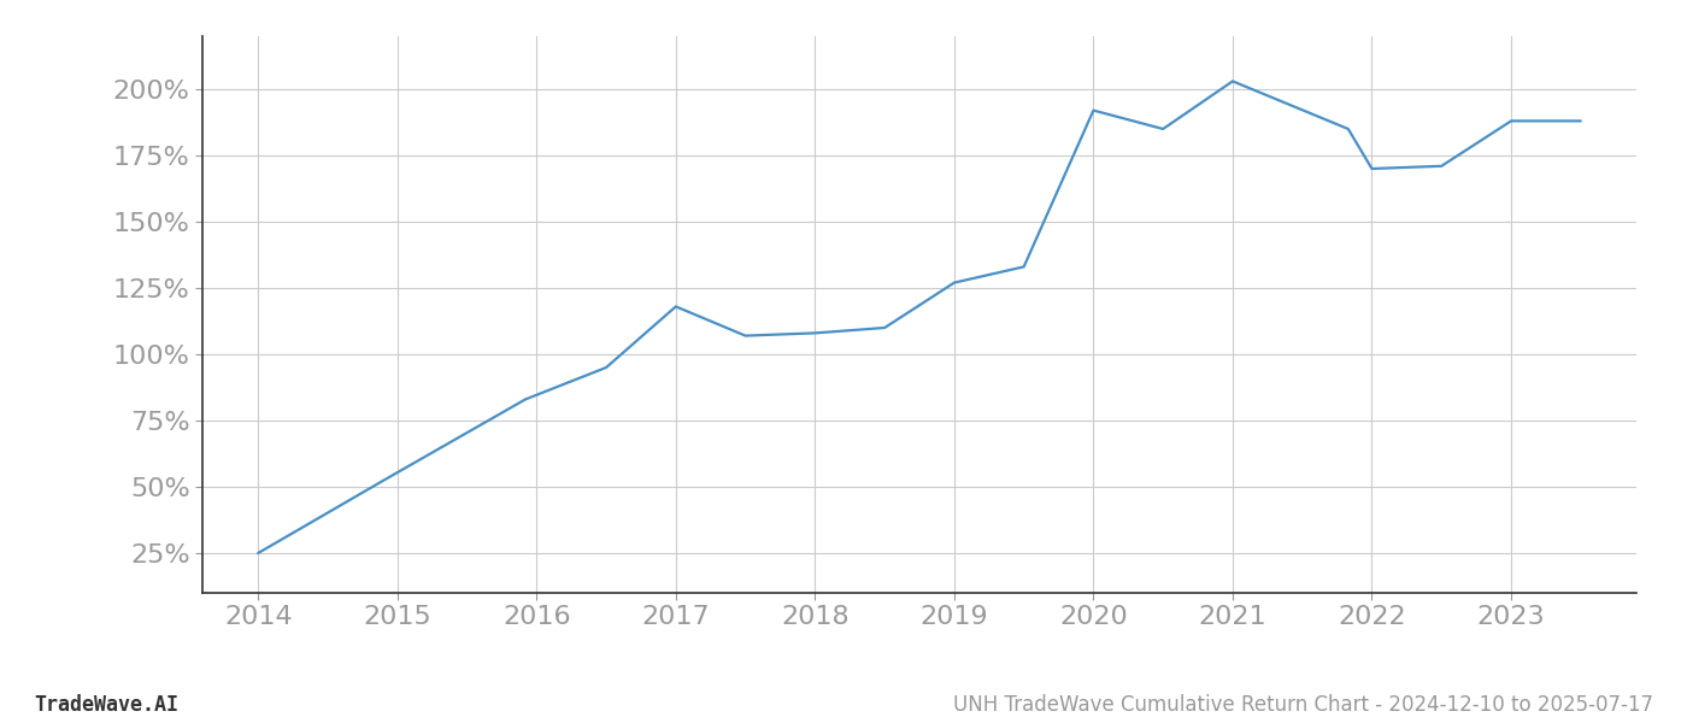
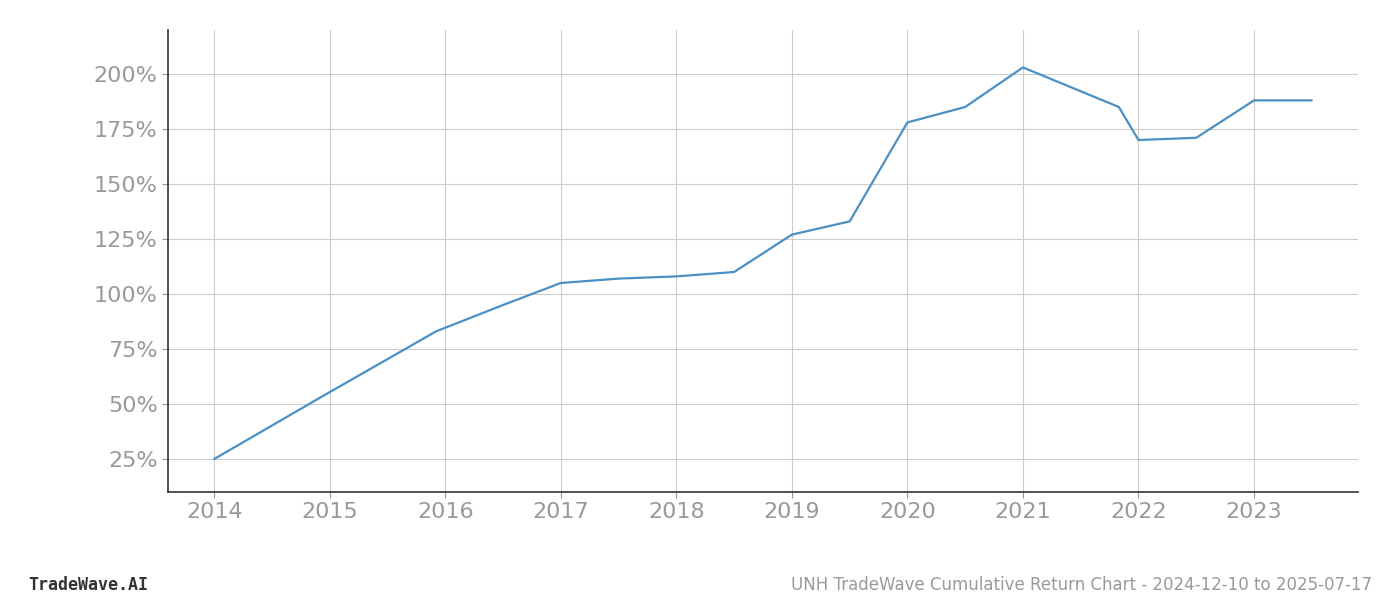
2017: 118% -> 105%
2020: 192% -> 178%
